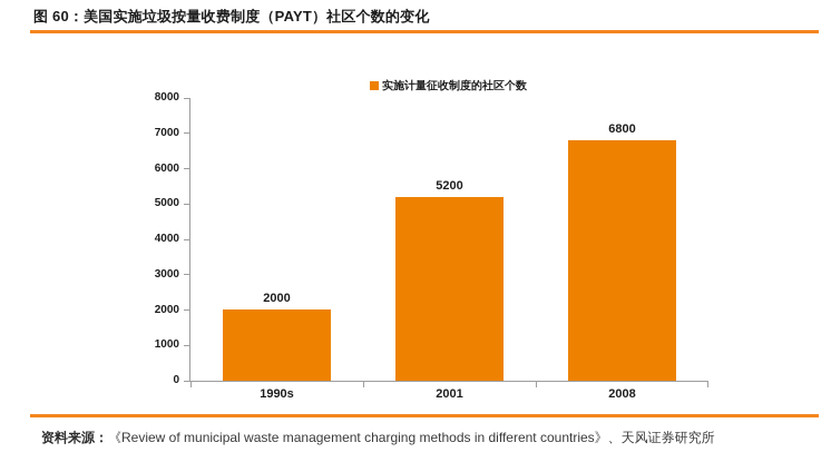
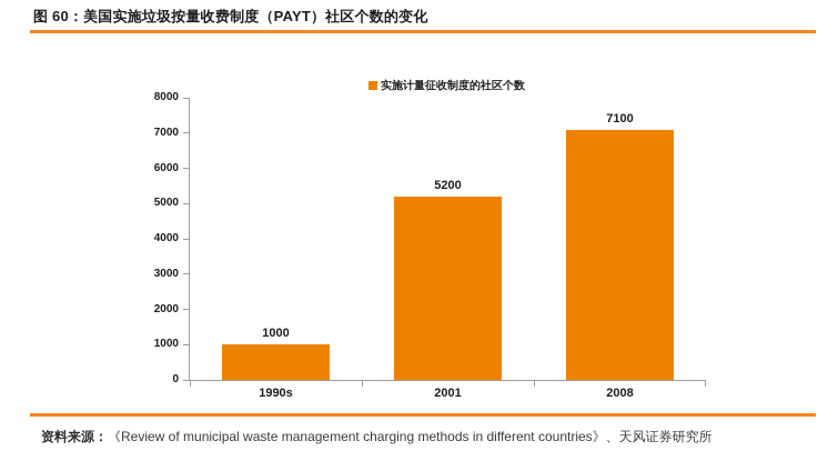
1990s: 2000 -> 1000
2008: 6800 -> 7100
